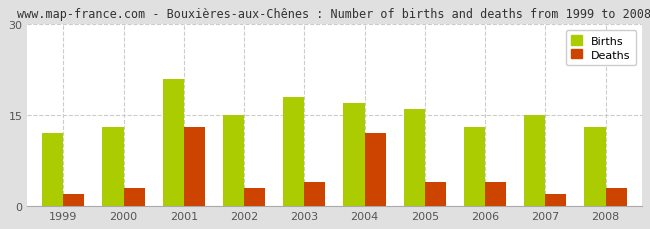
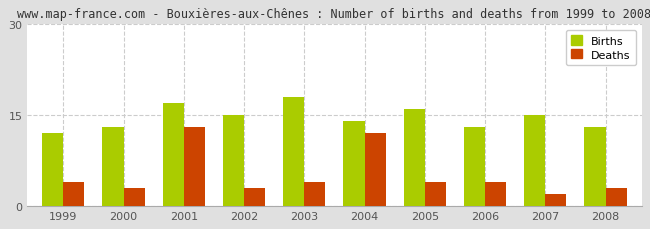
Deaths/1999: 2 -> 4
Births/2001: 21 -> 17
Births/2004: 17 -> 14
